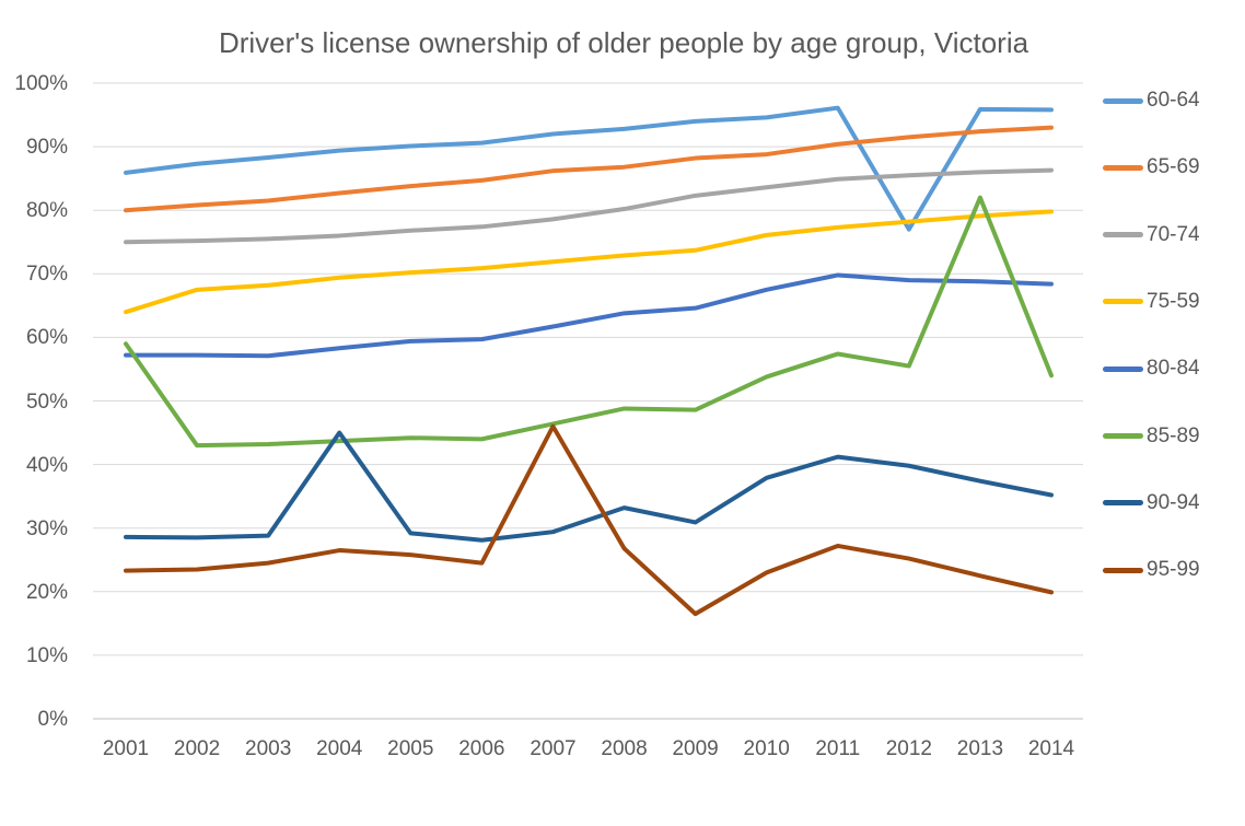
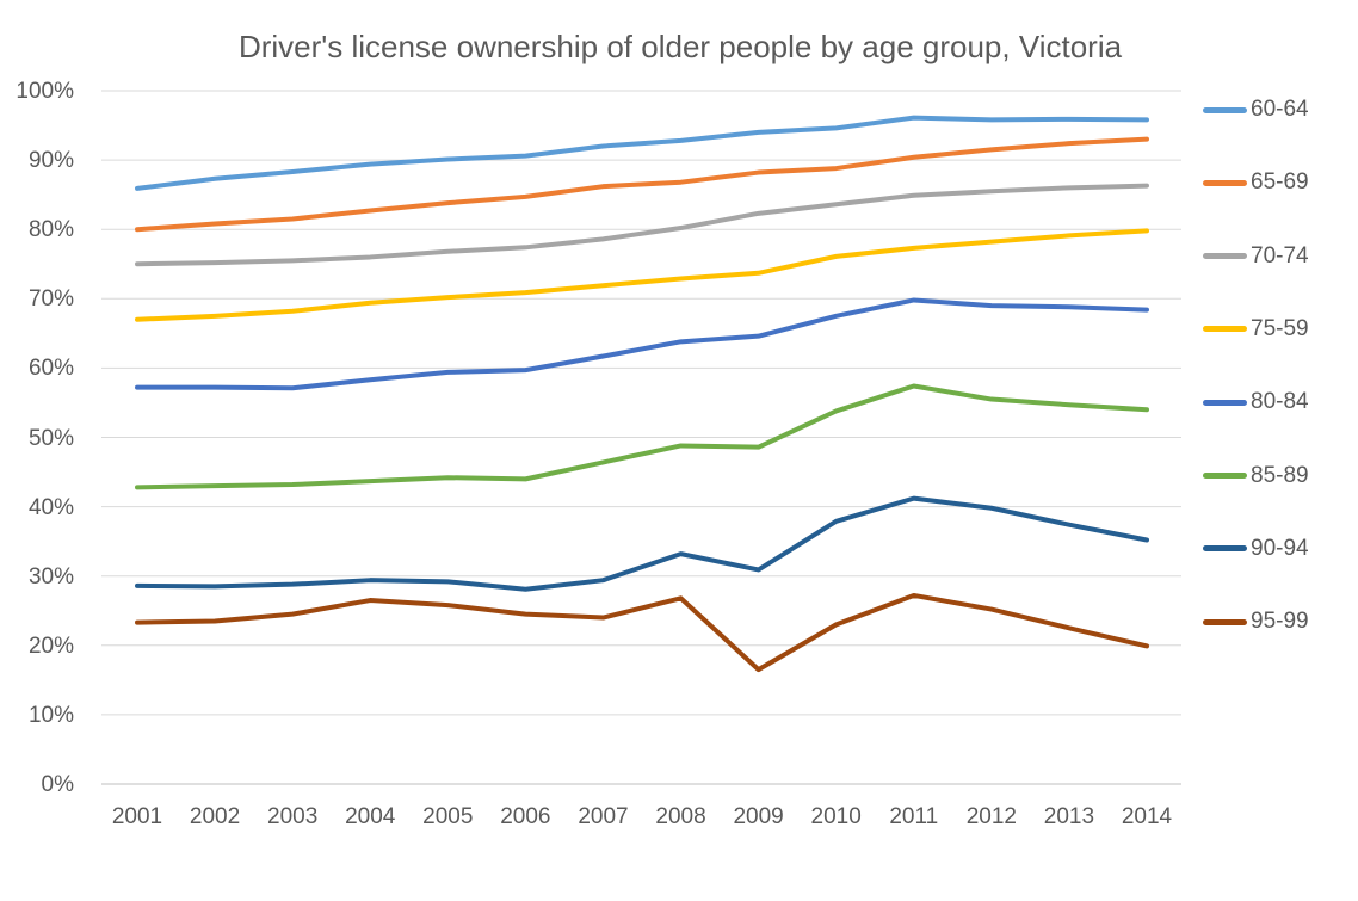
75-59/2001: 64% -> 67%
85-89/2001: 59% -> 43%
90-94/2004: 45% -> 29%
95-99/2007: 46% -> 24%
60-64/2012: 77% -> 96%
85-89/2013: 82% -> 55%
